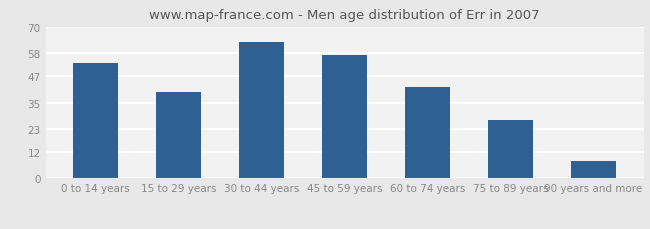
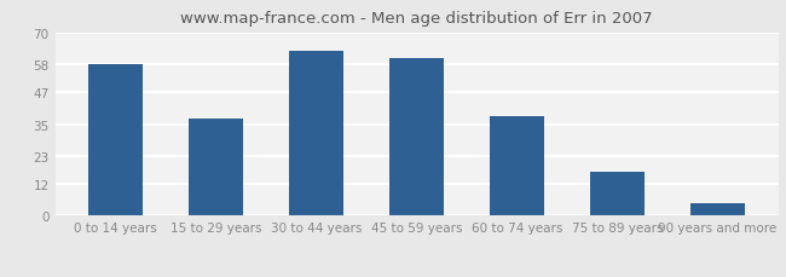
0 to 14 years: 53 -> 58
15 to 29 years: 40 -> 37
45 to 59 years: 57 -> 60
60 to 74 years: 42 -> 38
75 to 89 years: 27 -> 17
90 years and more: 8 -> 5
